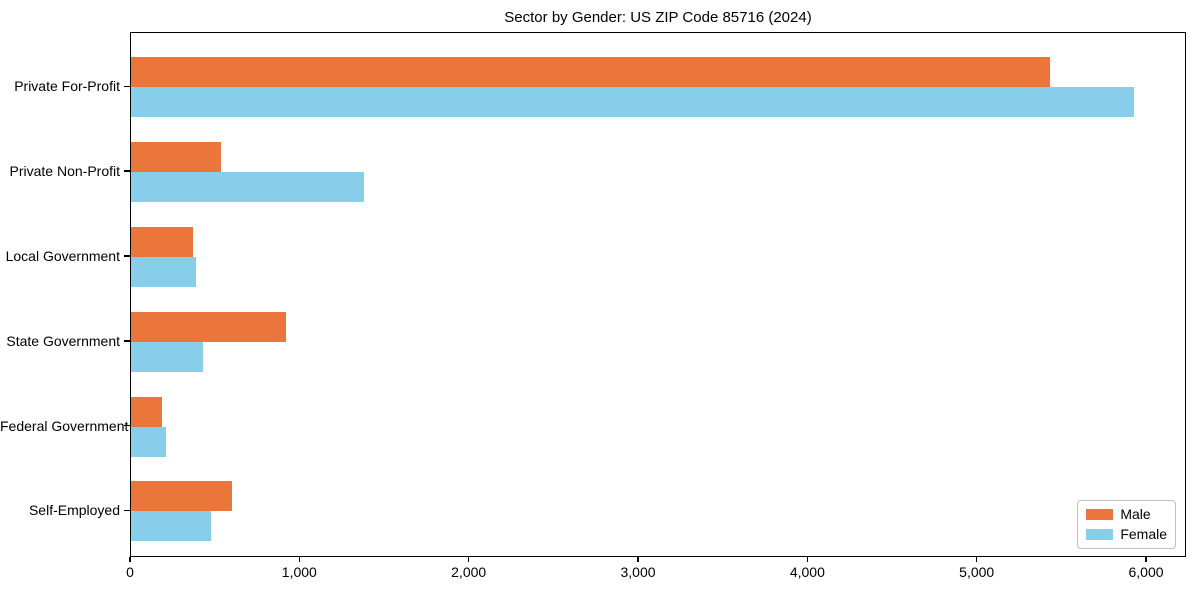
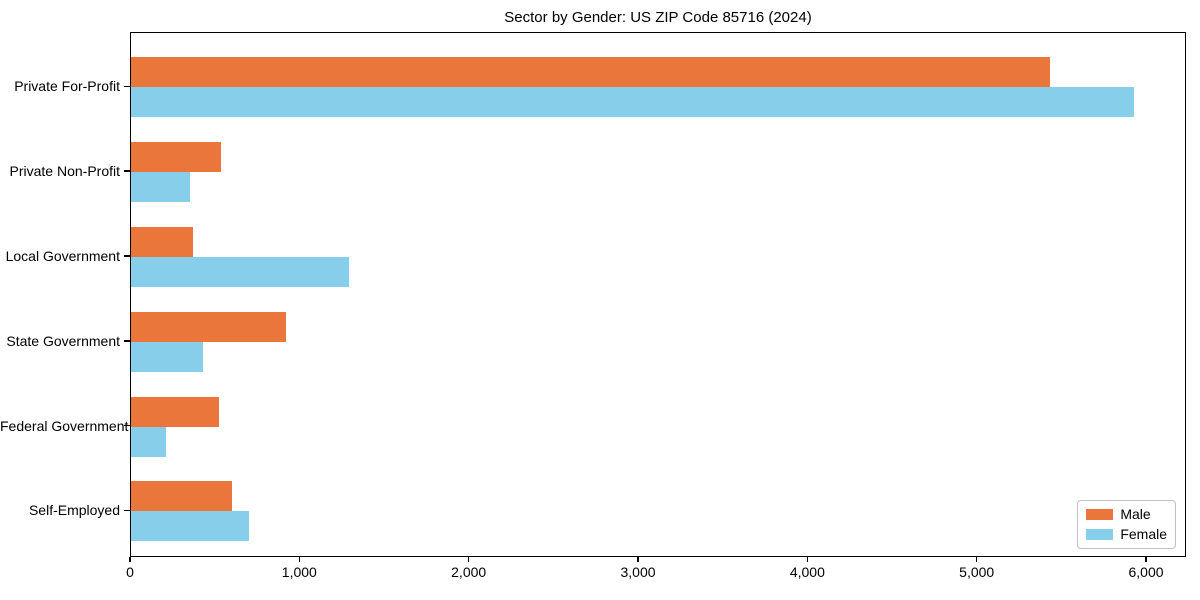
Female/Private Non-Profit: 1380 -> 350
Female/Local Government: 380 -> 1290
Male/Federal Government: 180 -> 520
Female/Self-Employed: 480 -> 700
